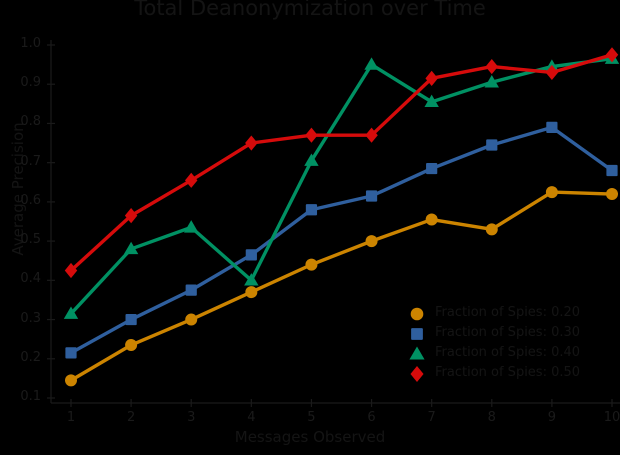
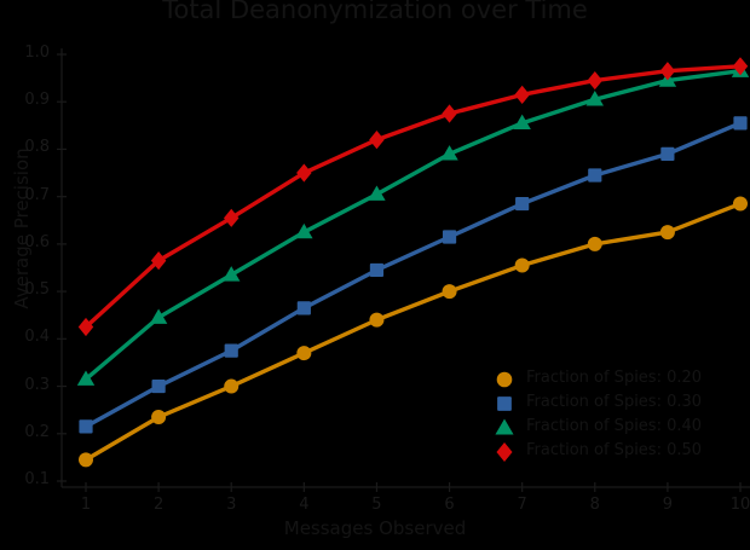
Fraction of Spies: 0.40/2: 0.48 -> 0.45
Fraction of Spies: 0.40/4: 0.40 -> 0.62
Fraction of Spies: 0.30/5: 0.58 -> 0.55
Fraction of Spies: 0.50/5: 0.77 -> 0.82
Fraction of Spies: 0.40/6: 0.95 -> 0.79
Fraction of Spies: 0.50/6: 0.77 -> 0.88
Fraction of Spies: 0.20/8: 0.53 -> 0.60
Fraction of Spies: 0.50/9: 0.93 -> 0.96
Fraction of Spies: 0.20/10: 0.62 -> 0.69
Fraction of Spies: 0.30/10: 0.68 -> 0.85
